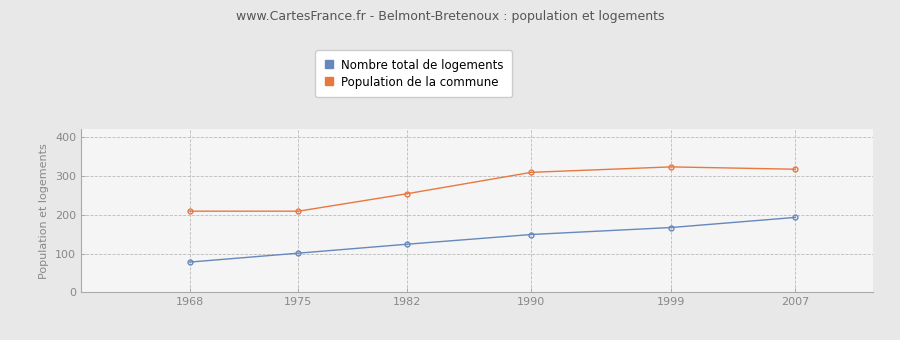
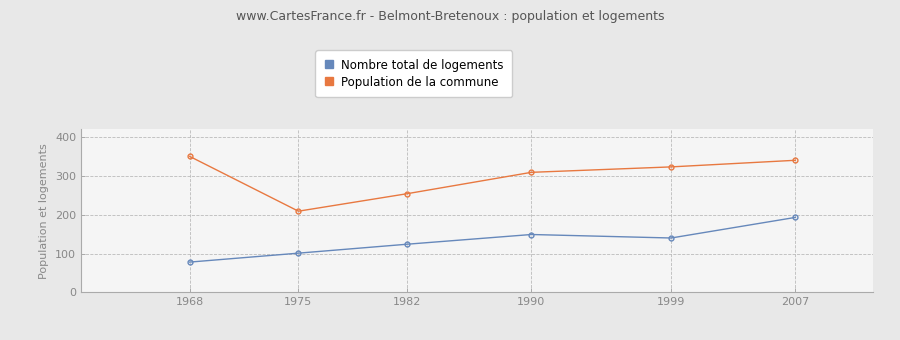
Population de la commune/1968: 209 -> 350
Nombre total de logements/1999: 167 -> 140
Population de la commune/2007: 317 -> 340
